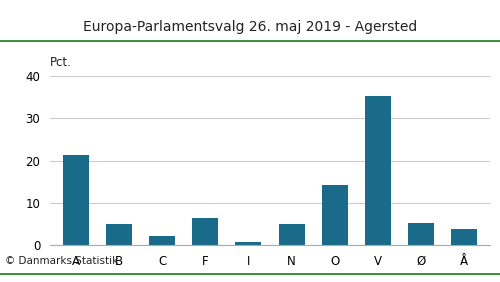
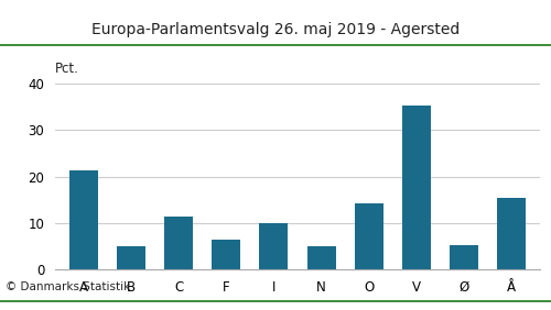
C: 2.3 -> 11.5
I: 0.8 -> 10.0
Å: 3.9 -> 15.5
